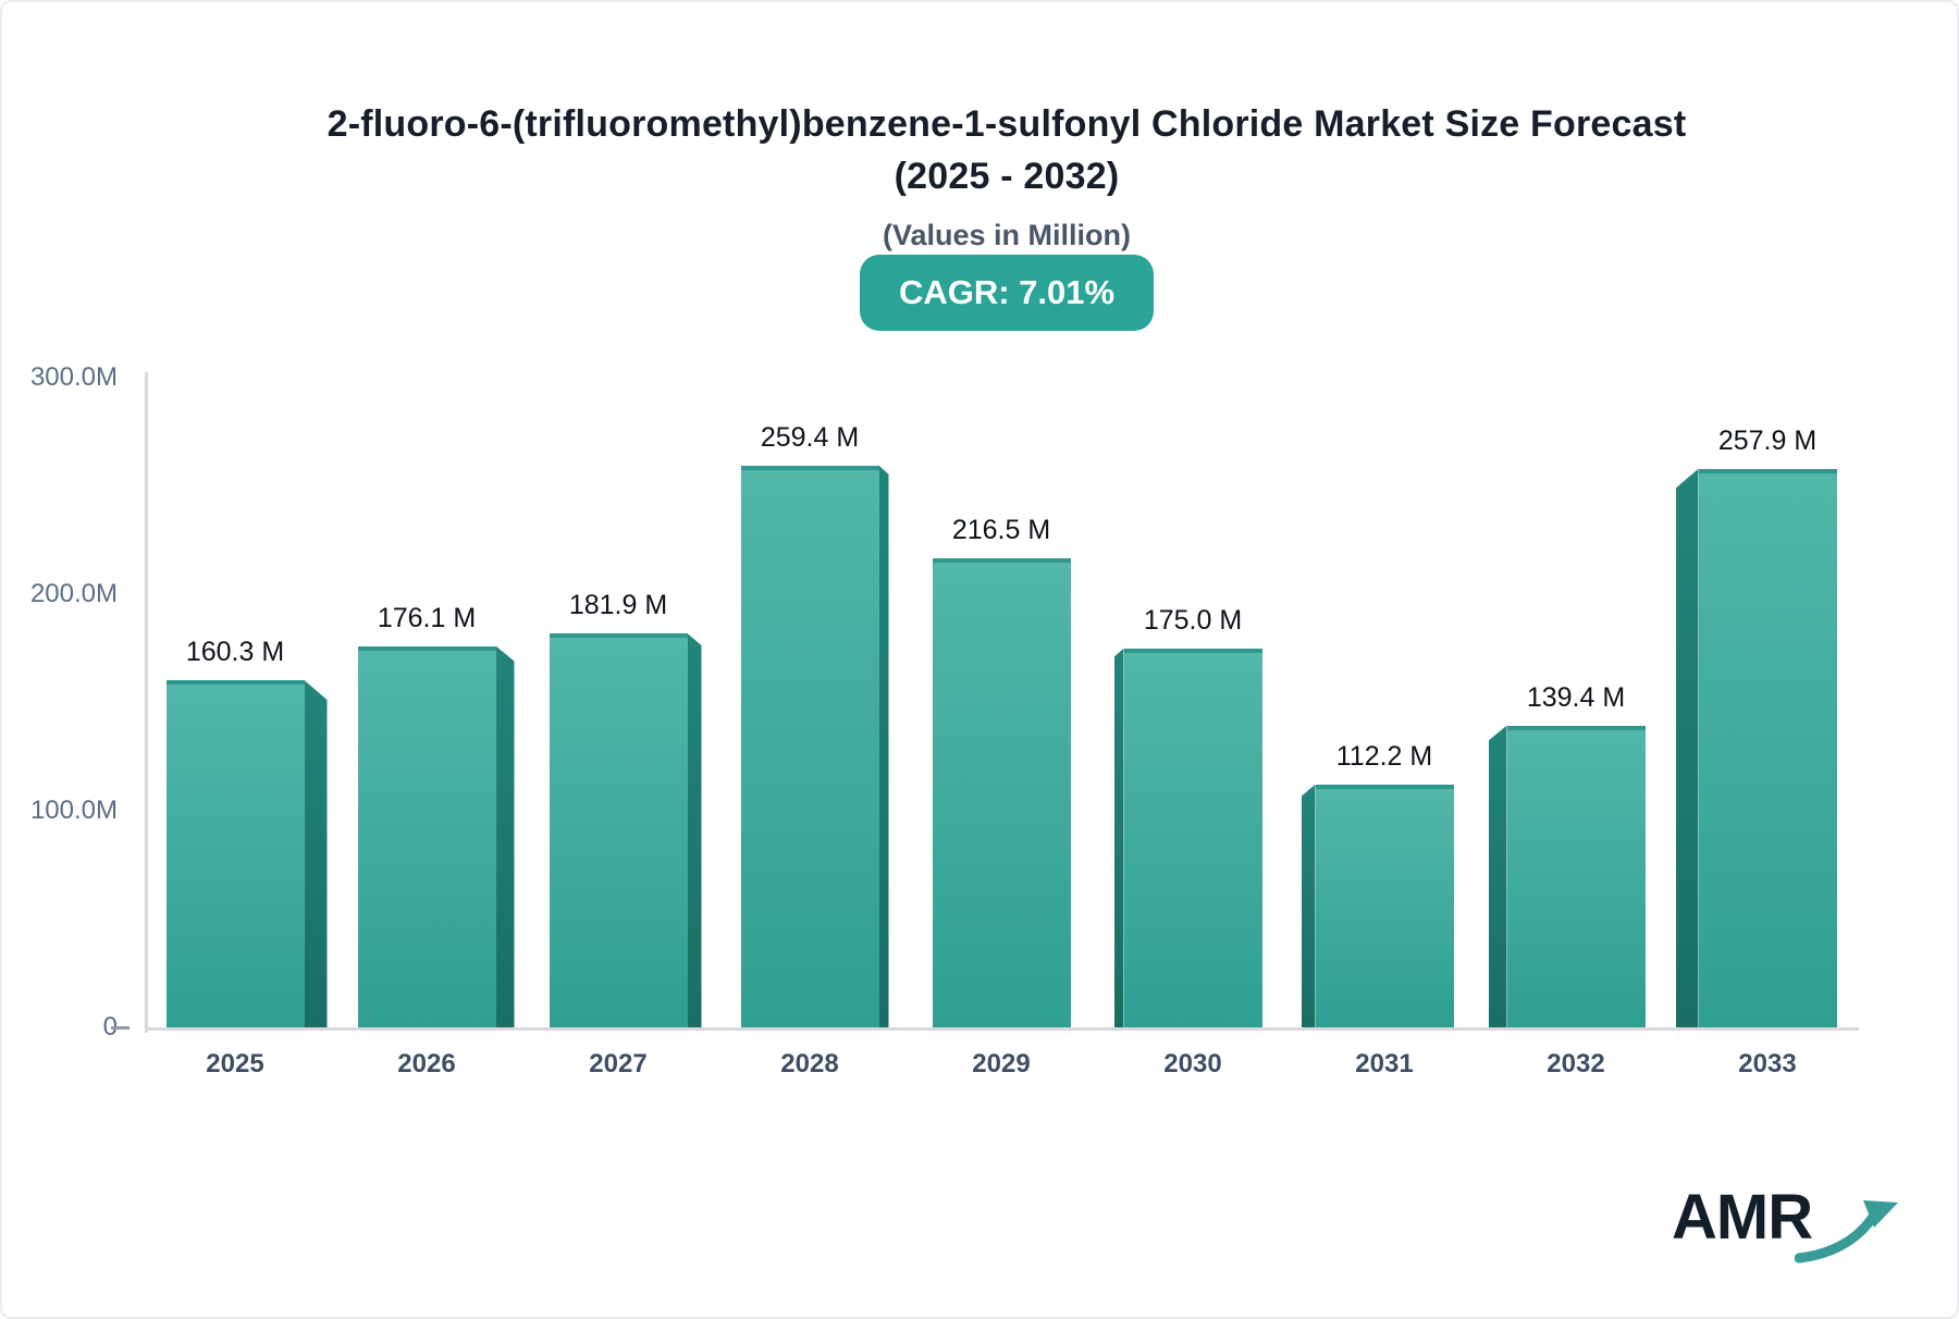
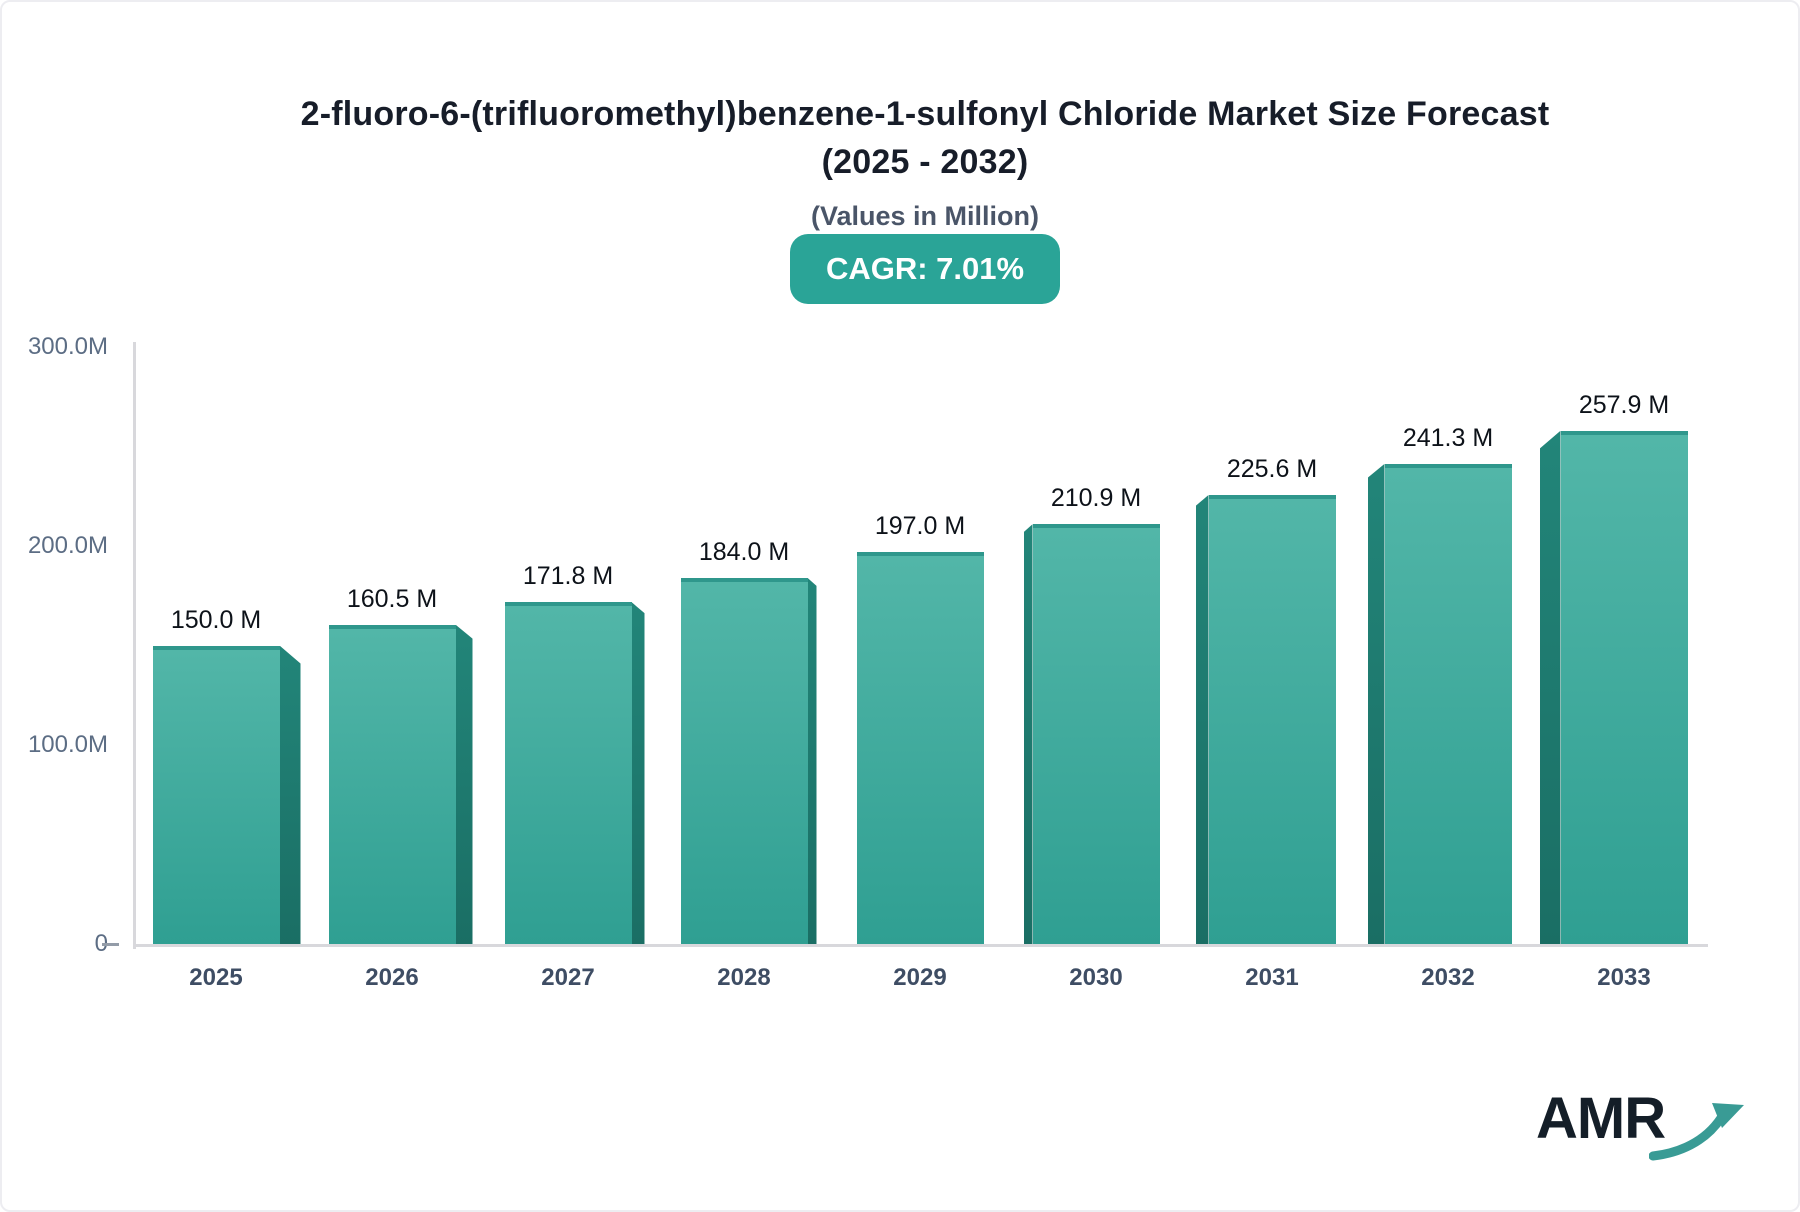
2025: 160.3 -> 150.0
2026: 176.1 -> 160.5
2027: 181.9 -> 171.8
2028: 259.4 -> 184.0
2029: 216.5 -> 197.0
2030: 175.0 -> 210.9
2031: 112.2 -> 225.6
2032: 139.4 -> 241.3
